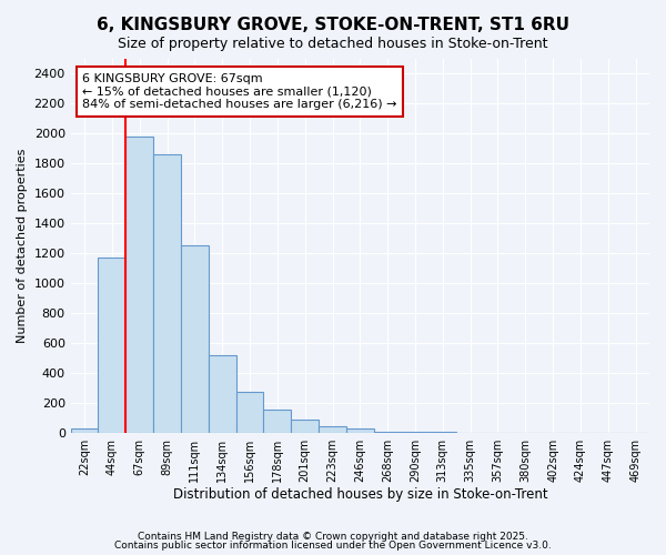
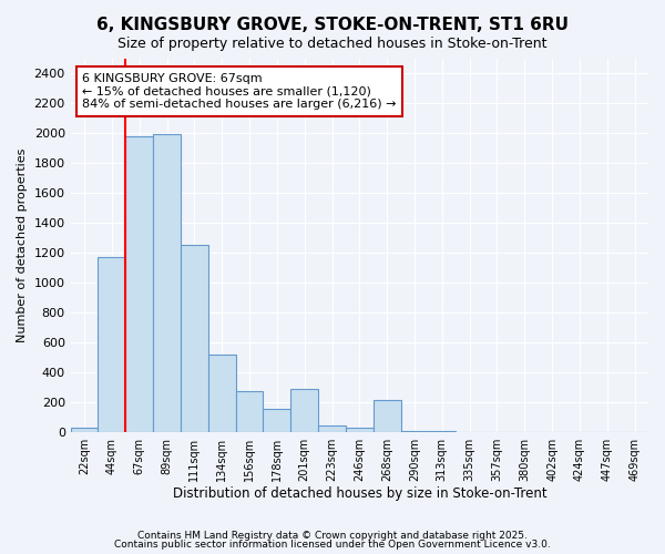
89sqm: 1860 -> 1990
201sqm: 90 -> 290
268sqm: 0 -> 210
